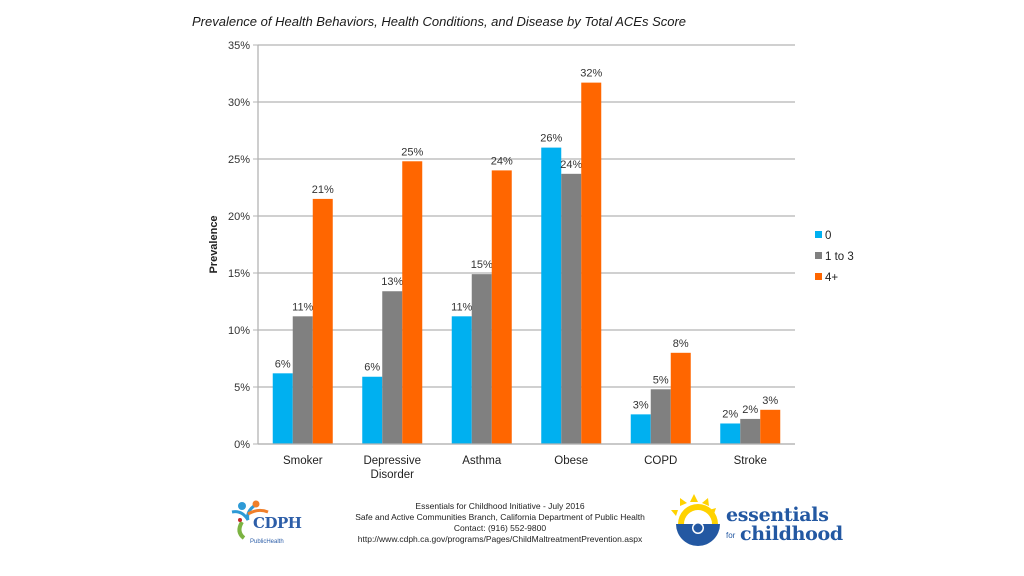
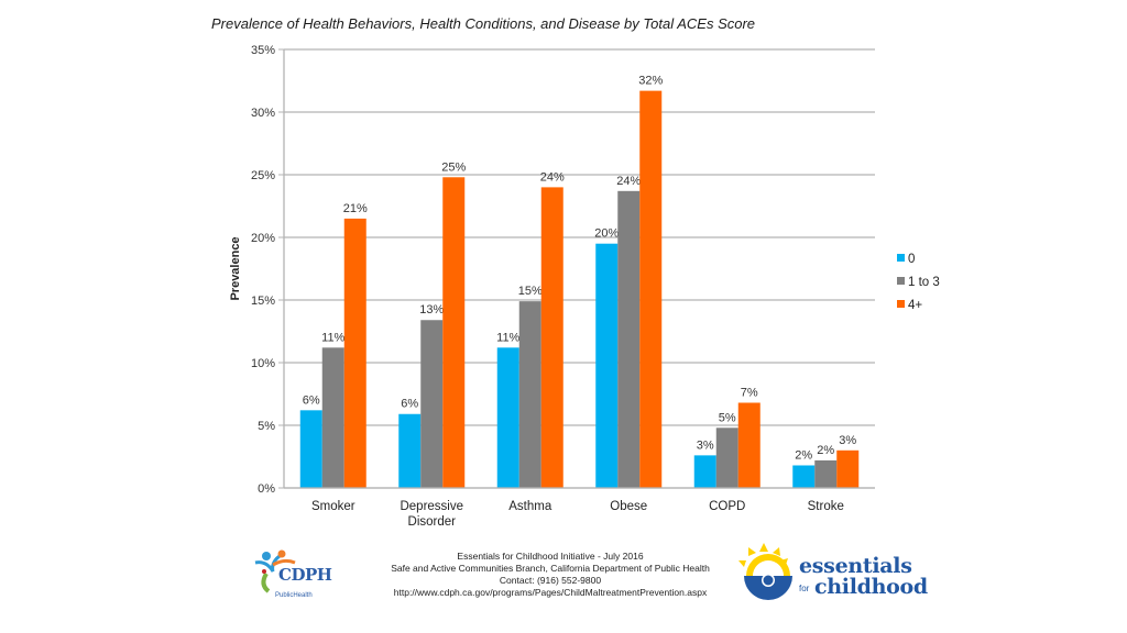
0/Obese: 26% -> 20%
4+/COPD: 8% -> 7%
